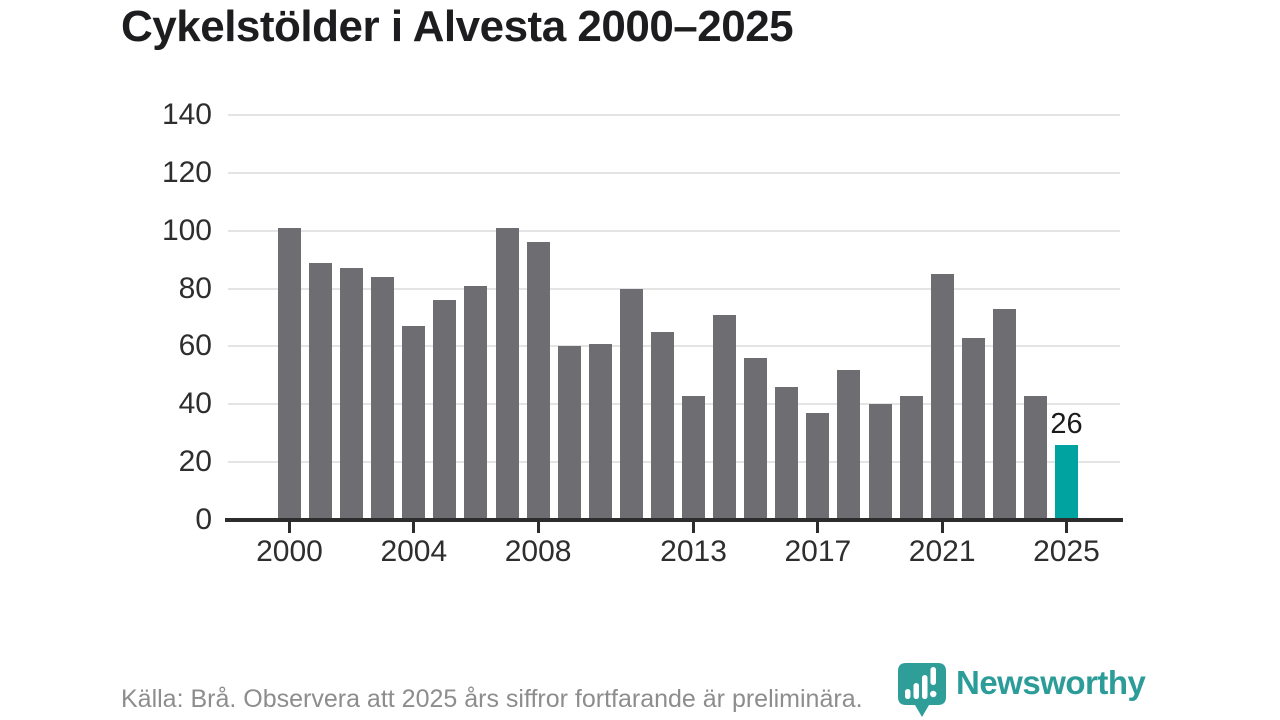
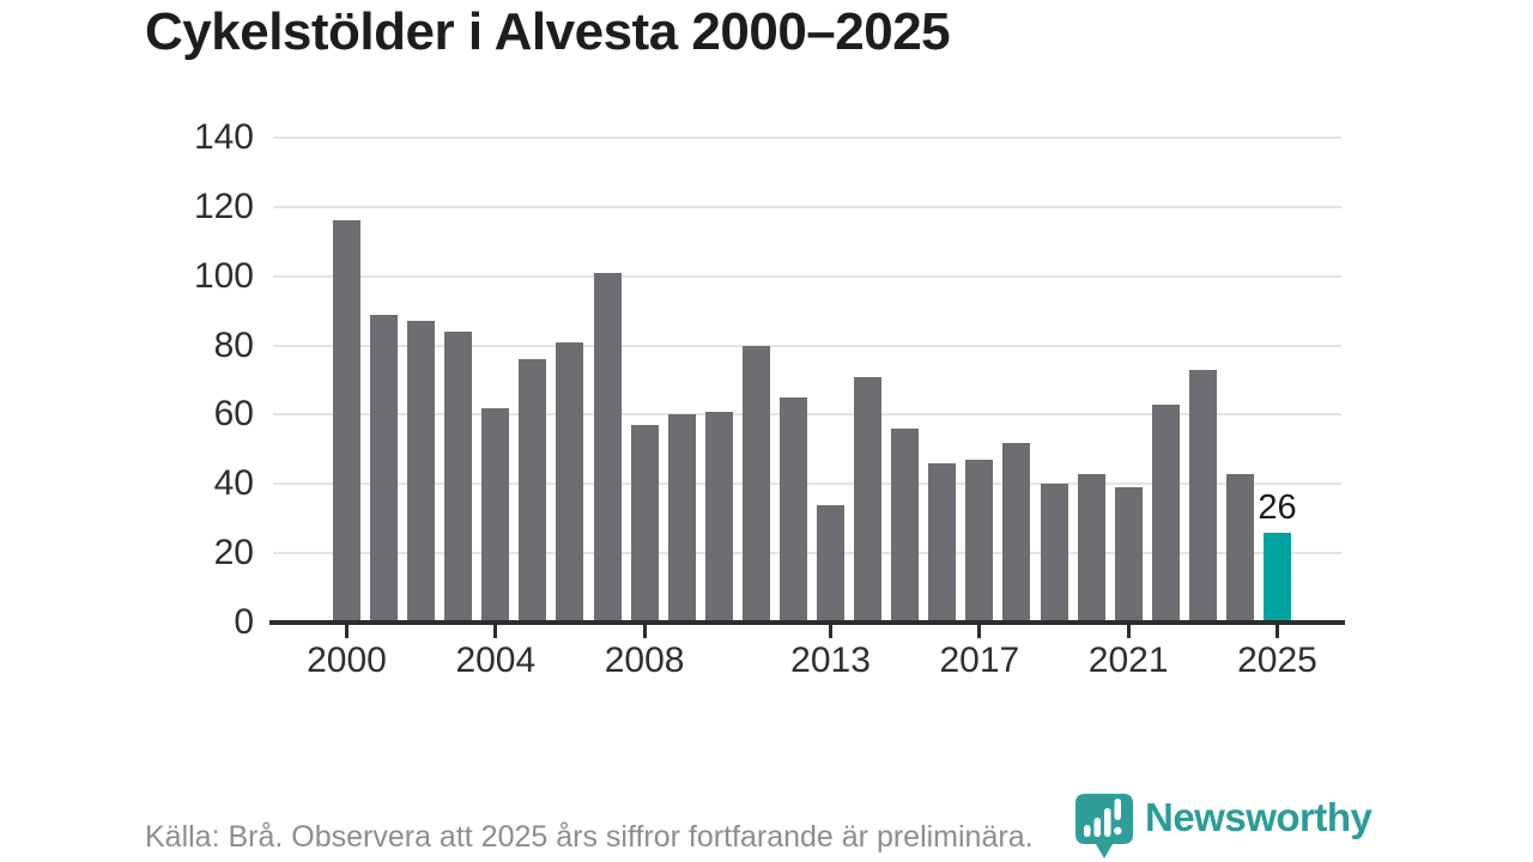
2000: 101 -> 116
2004: 67 -> 62
2008: 96 -> 57
2013: 43 -> 34
2017: 37 -> 47
2021: 85 -> 39
